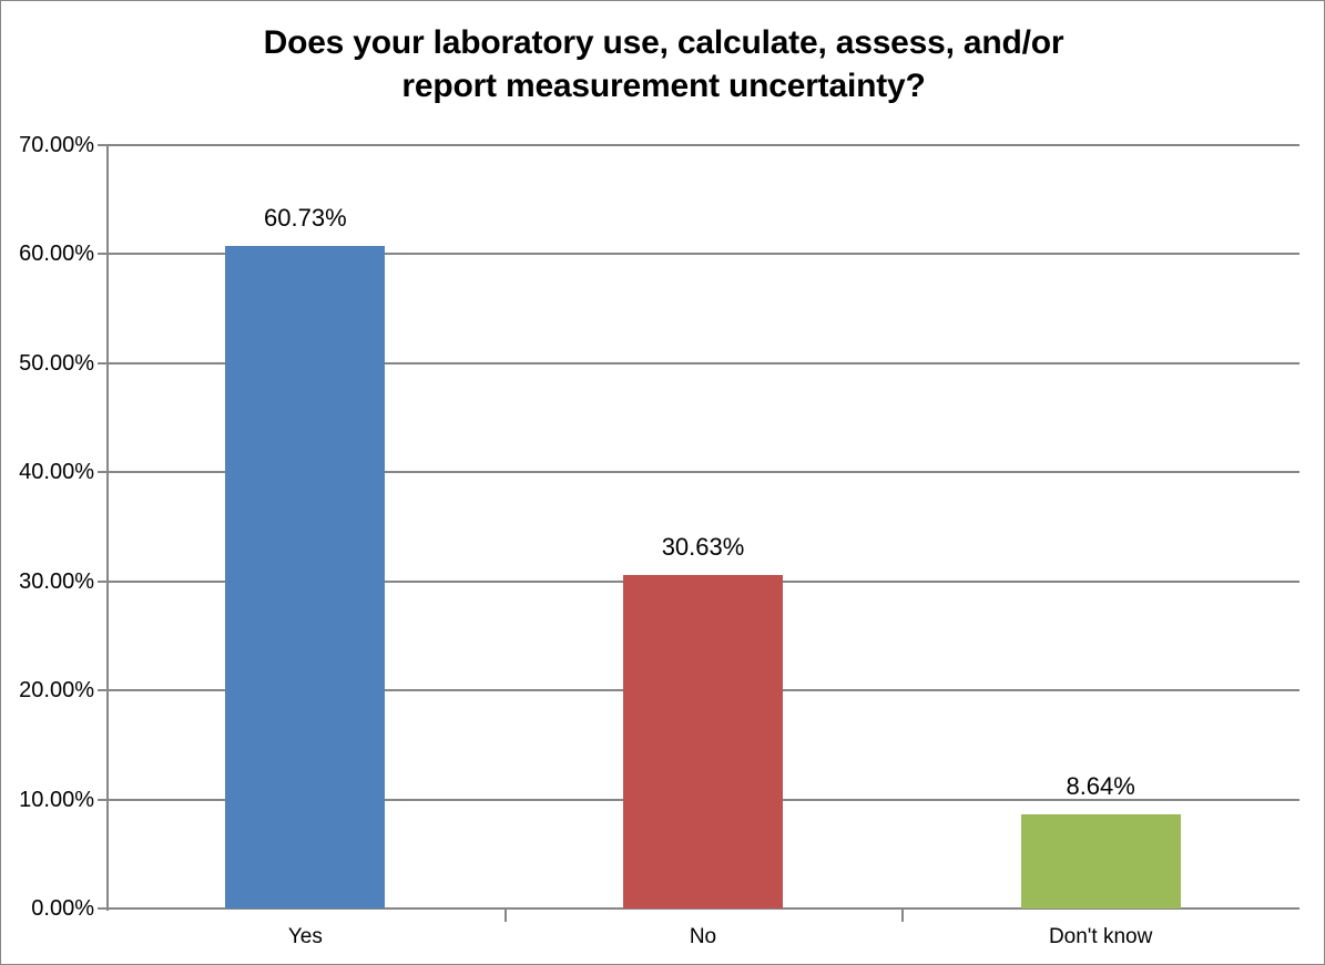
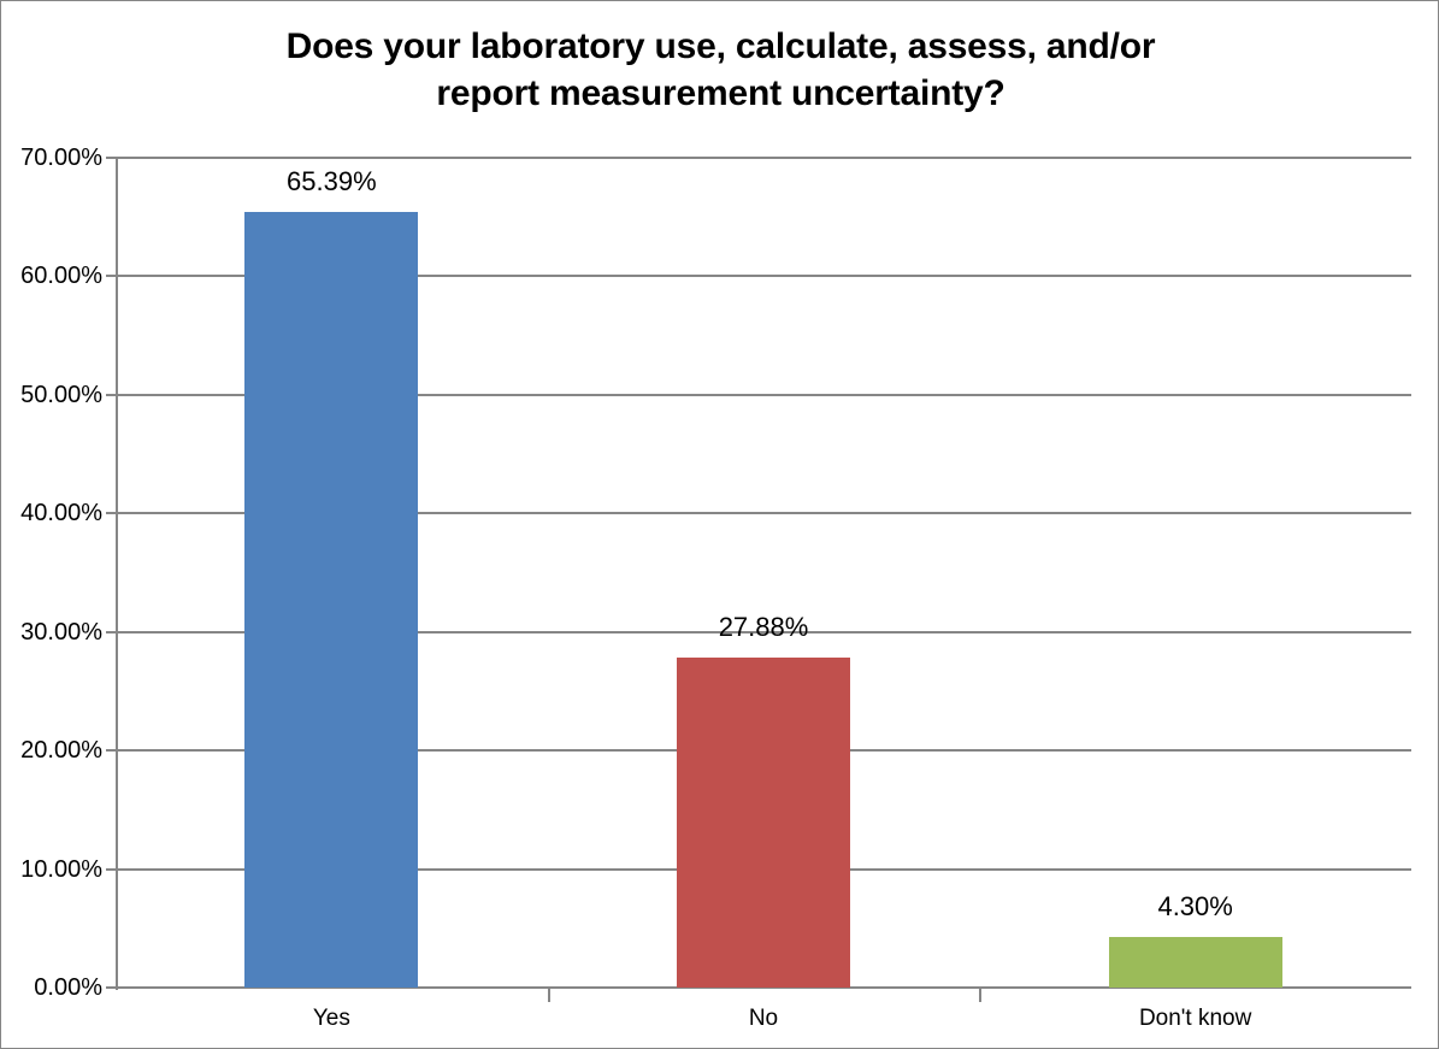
Yes: 60.73% -> 65.39%
No: 30.63% -> 27.88%
Don't know: 8.64% -> 4.30%
